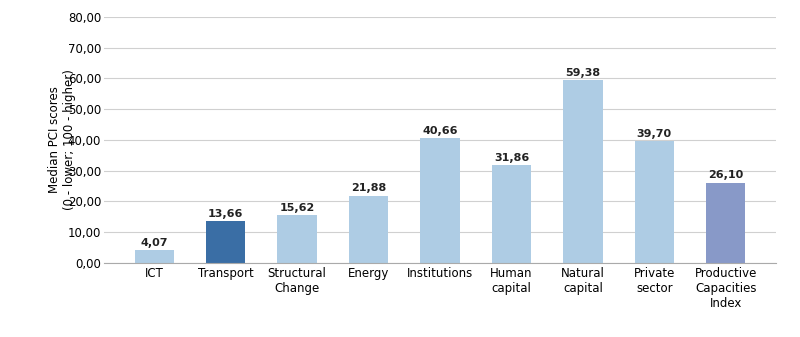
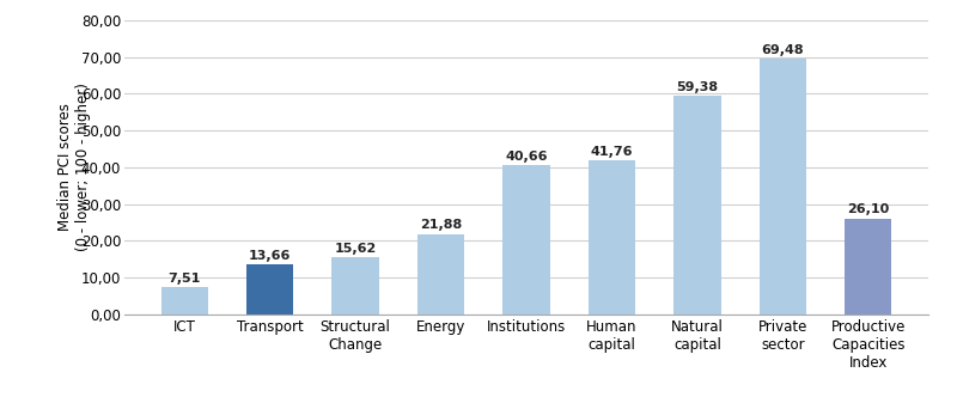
ICT: 4,07 -> 7,51
Human capital: 31,86 -> 41,76
Private sector: 39,70 -> 69,48
